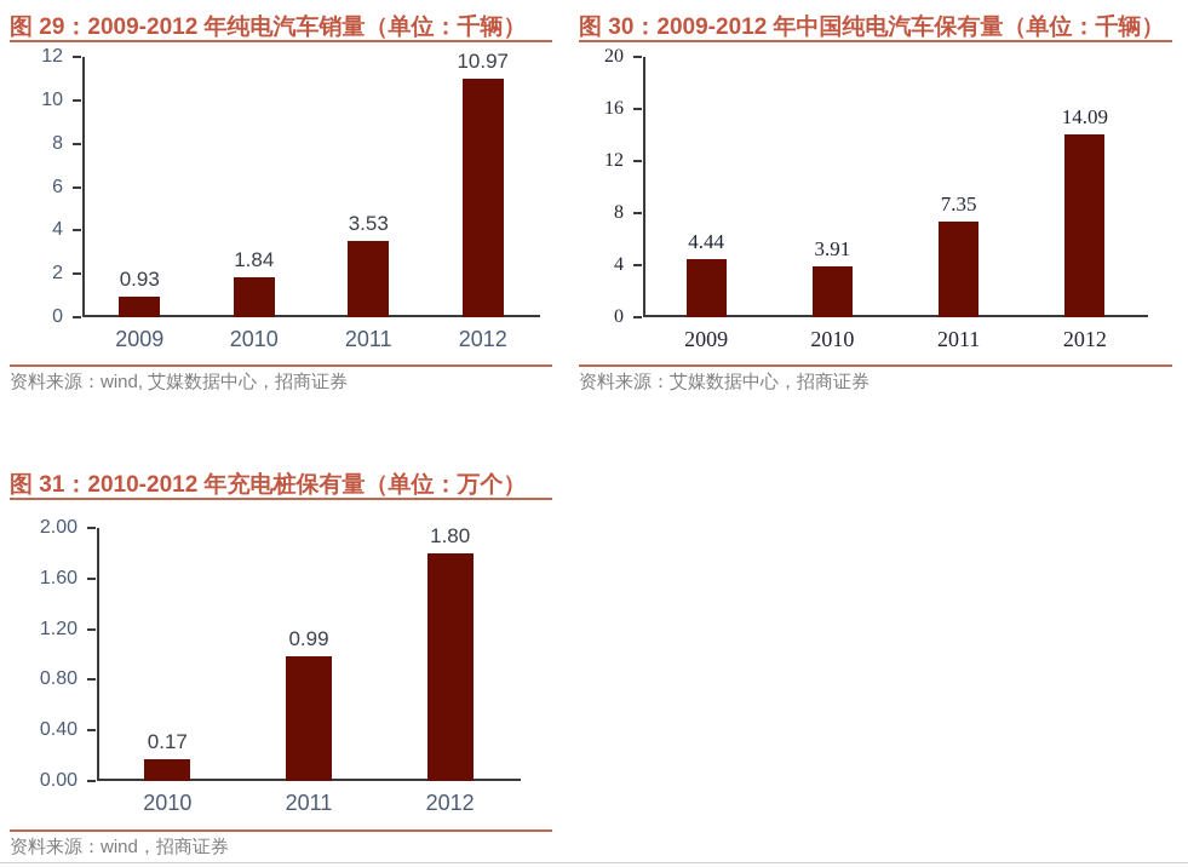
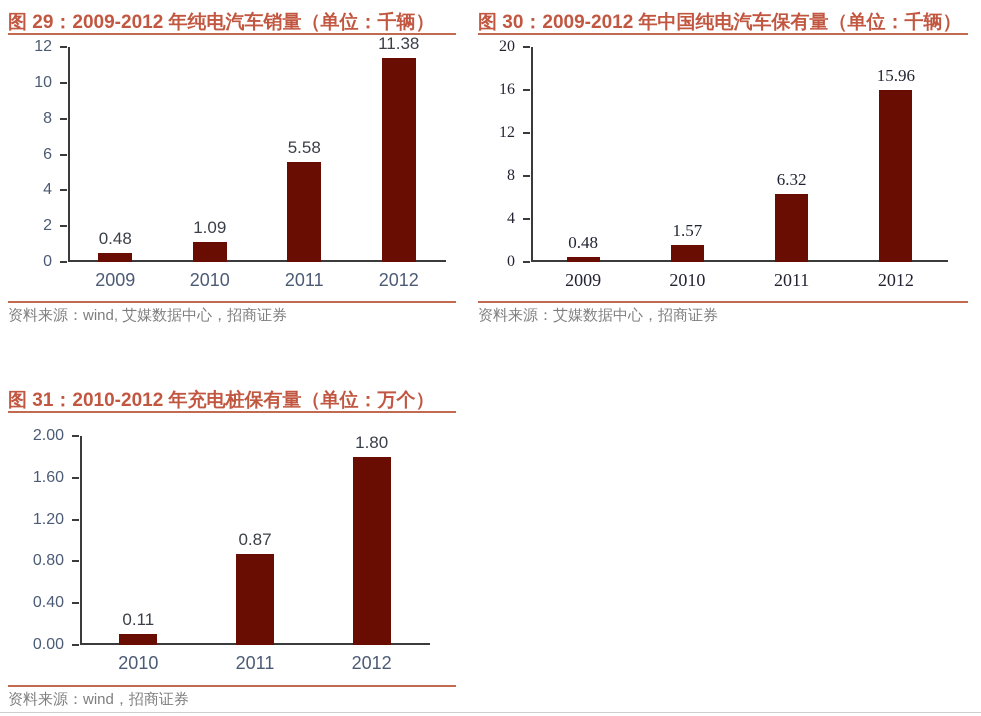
图 29：2009-2012 年纯电汽车销量（单位：千辆）/2009: 0.93 -> 0.48
图 29：2009-2012 年纯电汽车销量（单位：千辆）/2010: 1.84 -> 1.09
图 29：2009-2012 年纯电汽车销量（单位：千辆）/2011: 3.53 -> 5.58
图 29：2009-2012 年纯电汽车销量（单位：千辆）/2012: 10.97 -> 11.38
图 30：2009-2012 年中国纯电汽车保有量（单位：千辆）/2009: 4.44 -> 0.48
图 30：2009-2012 年中国纯电汽车保有量（单位：千辆）/2010: 3.91 -> 1.57
图 30：2009-2012 年中国纯电汽车保有量（单位：千辆）/2011: 7.35 -> 6.32
图 30：2009-2012 年中国纯电汽车保有量（单位：千辆）/2012: 14.09 -> 15.96
图 31：2010-2012 年充电桩保有量（单位：万个）/2010: 0.17 -> 0.11
图 31：2010-2012 年充电桩保有量（单位：万个）/2011: 0.99 -> 0.87
